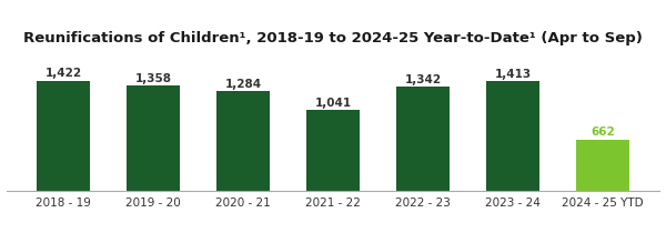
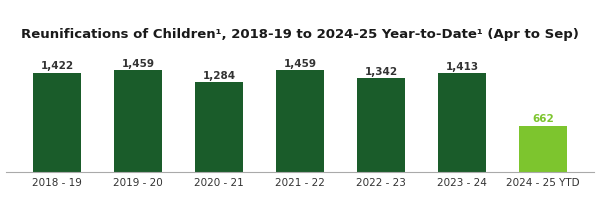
2019 - 20: 1,358 -> 1,459
2021 - 22: 1,041 -> 1,459
